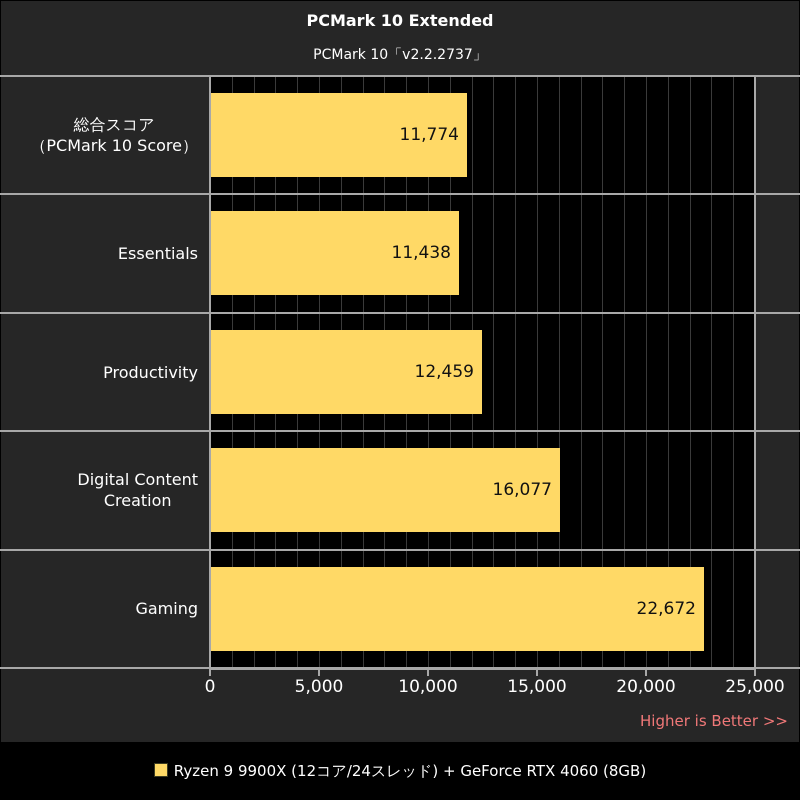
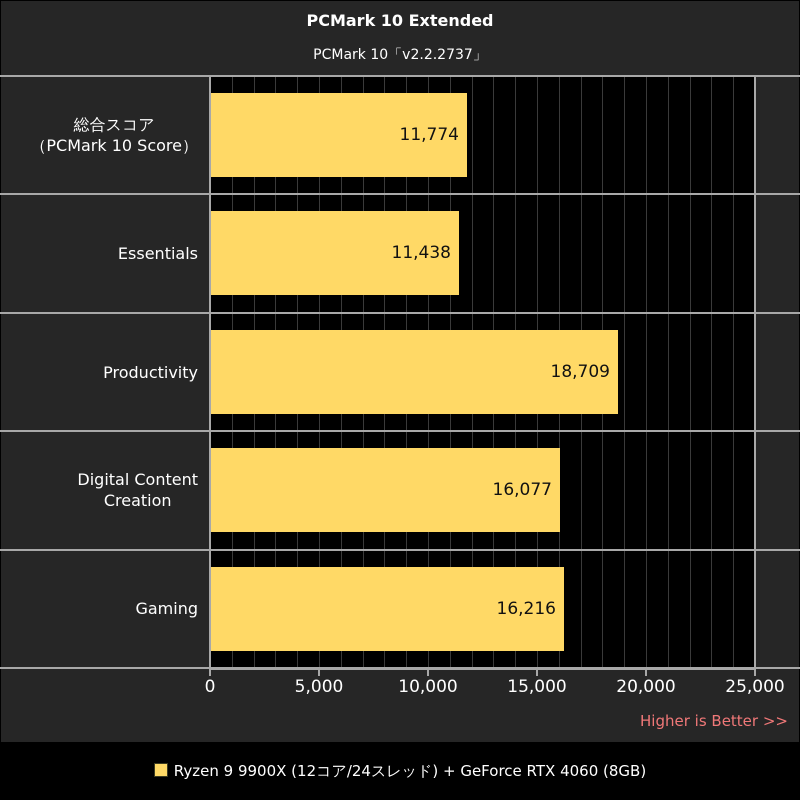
Productivity: 12,459 -> 18,709
Gaming: 22,672 -> 16,216
